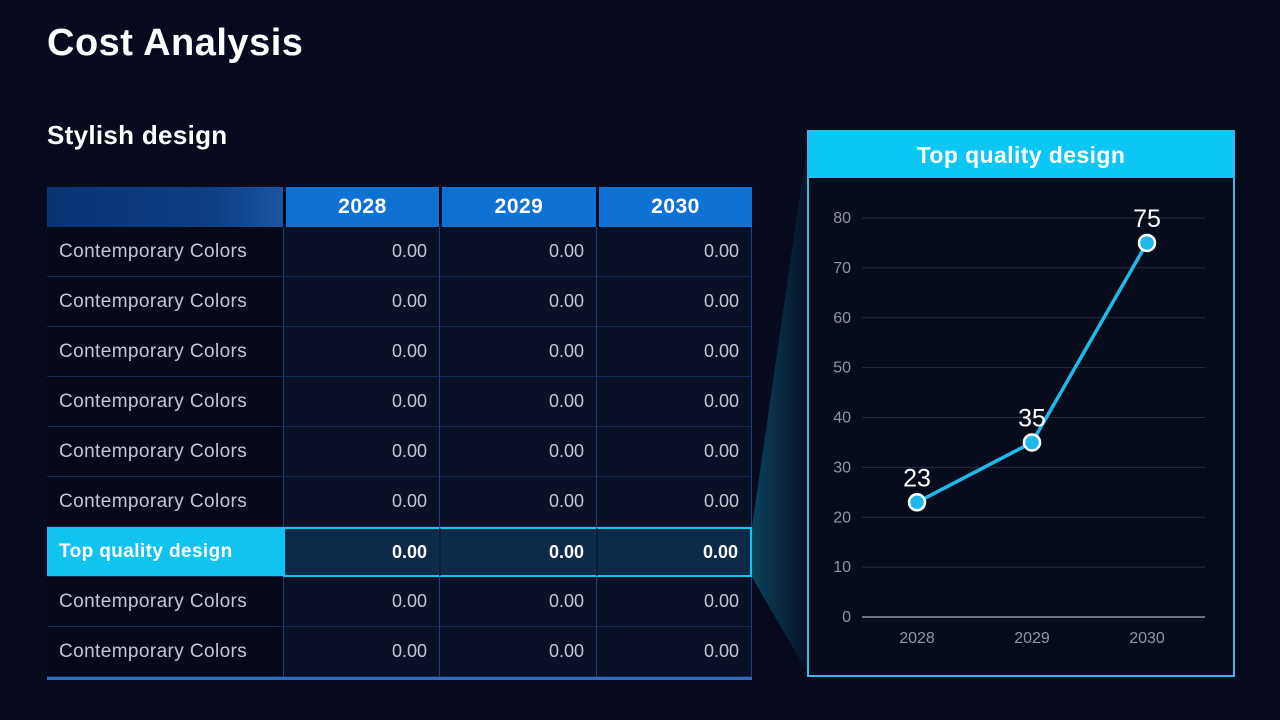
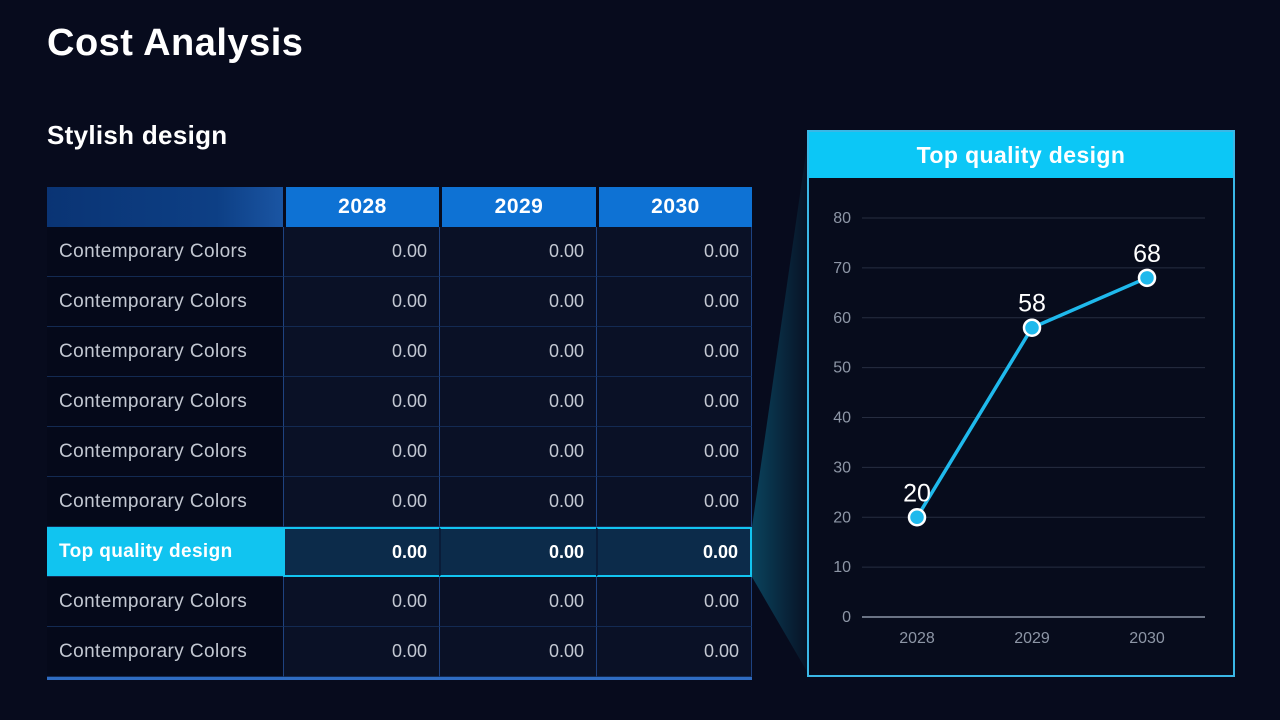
2028: 23 -> 20
2029: 35 -> 58
2030: 75 -> 68
